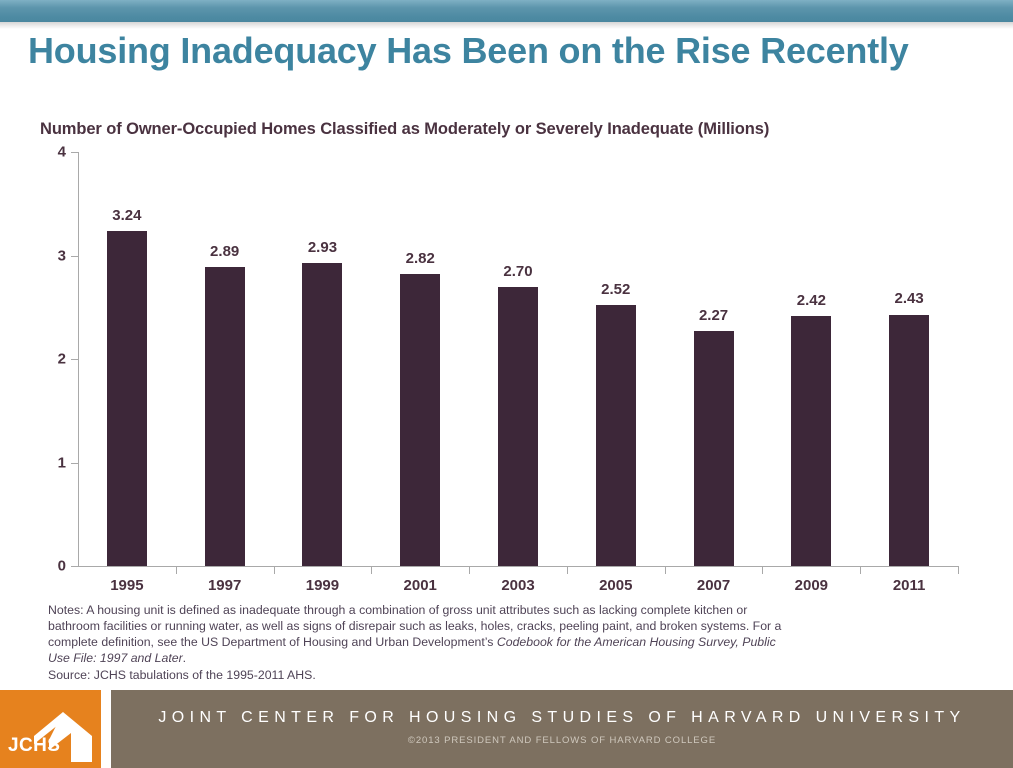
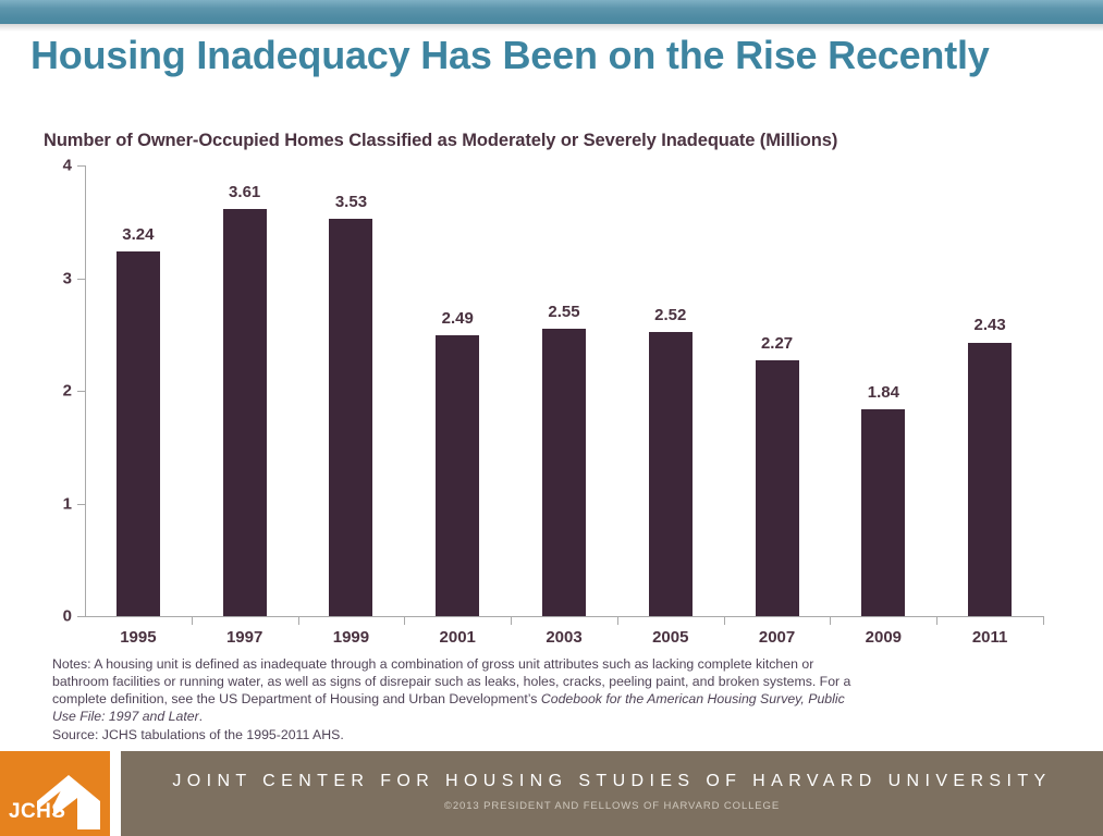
1997: 2.89 -> 3.61
1999: 2.93 -> 3.53
2001: 2.82 -> 2.49
2003: 2.70 -> 2.55
2009: 2.42 -> 1.84
